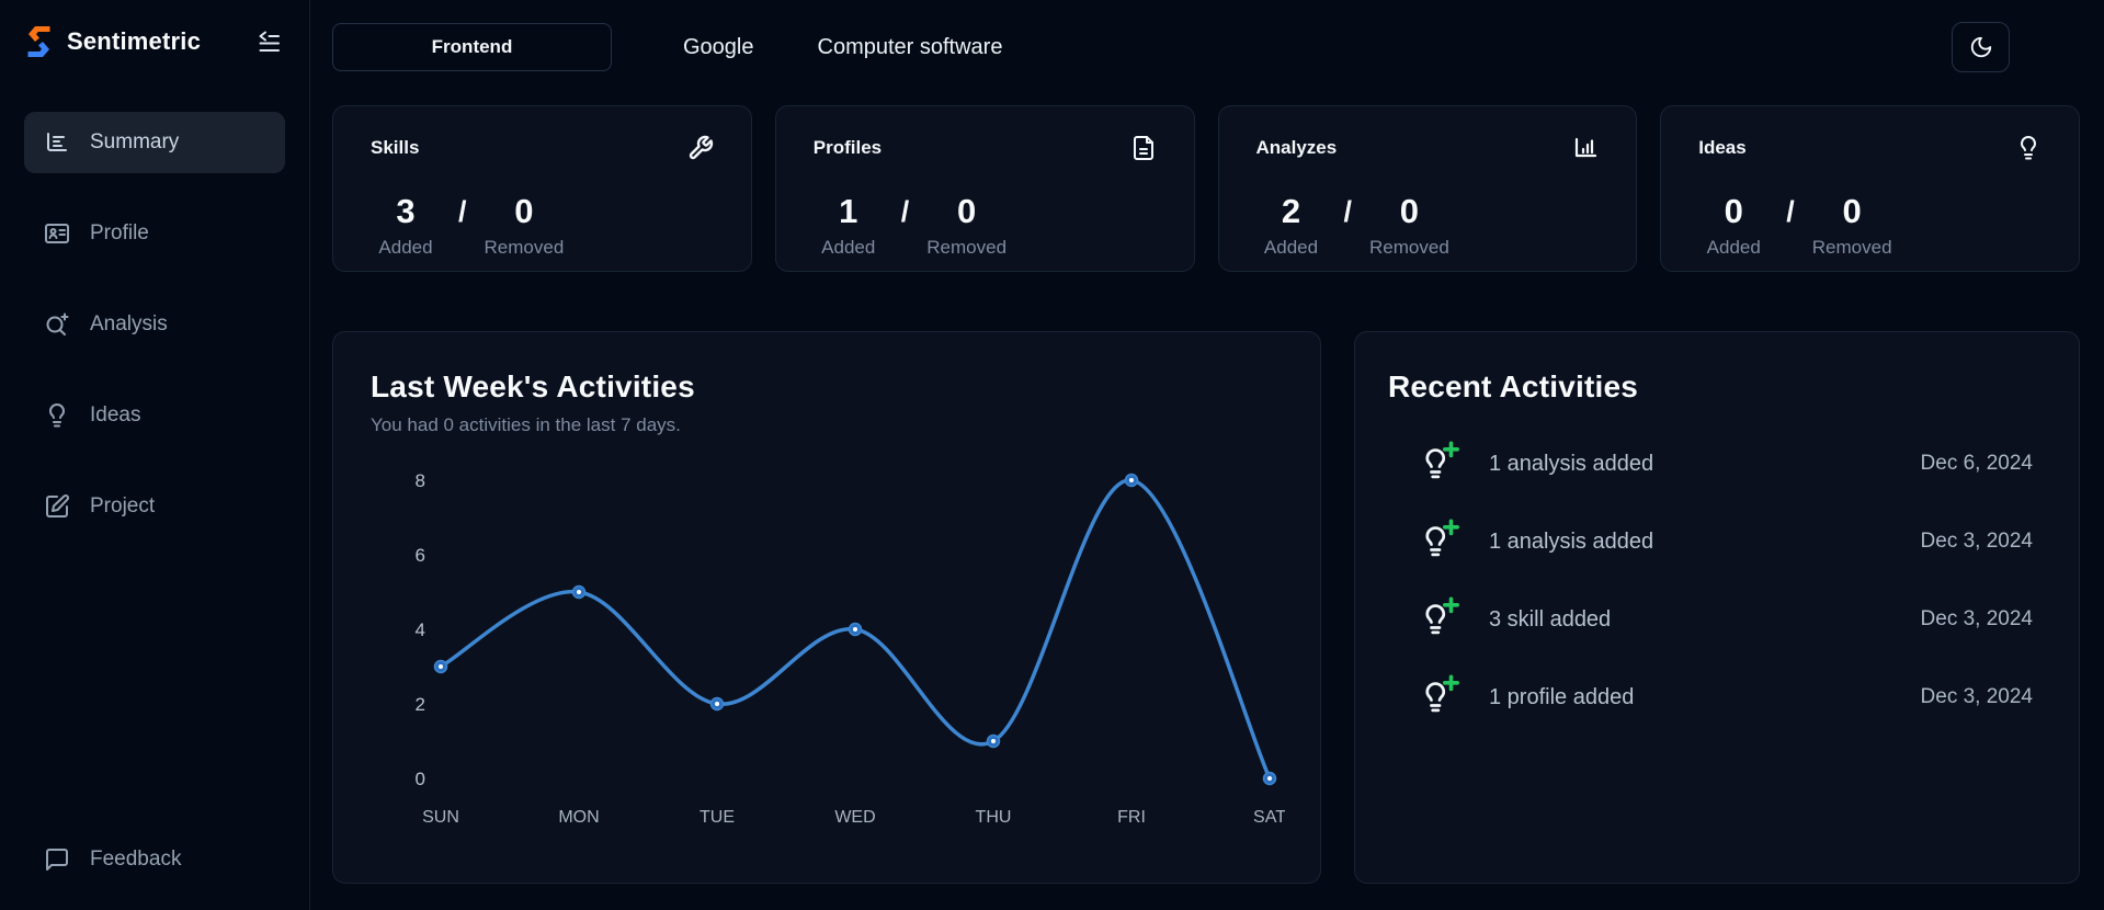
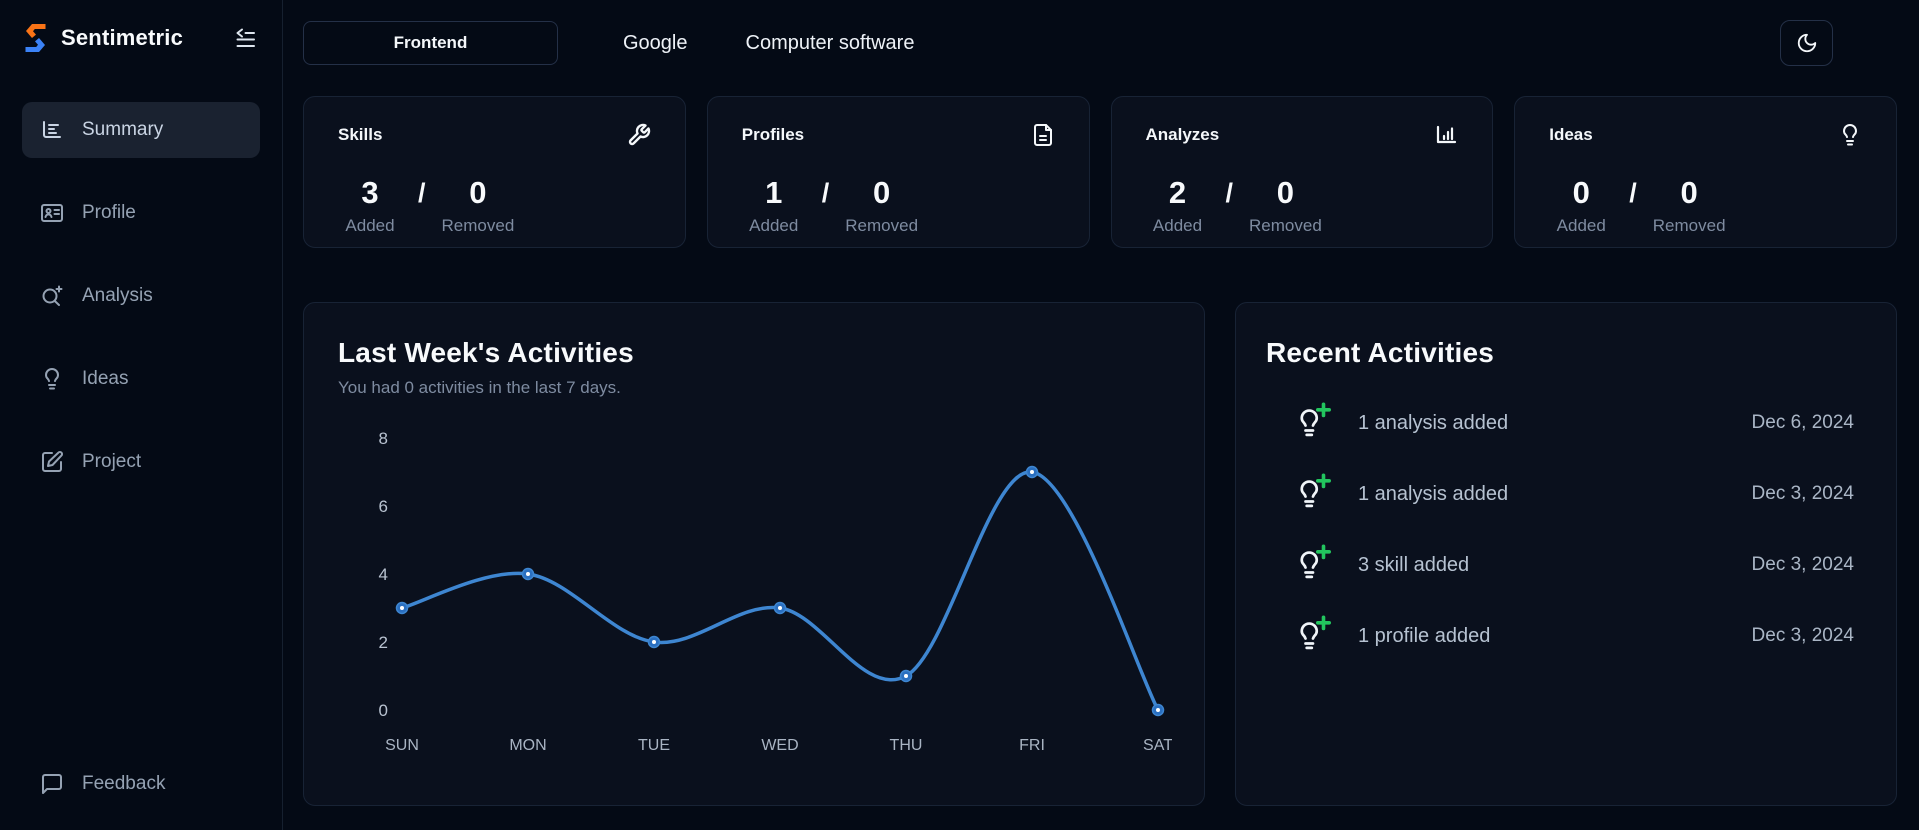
MON: 5 -> 4
WED: 4 -> 3
FRI: 8 -> 7
